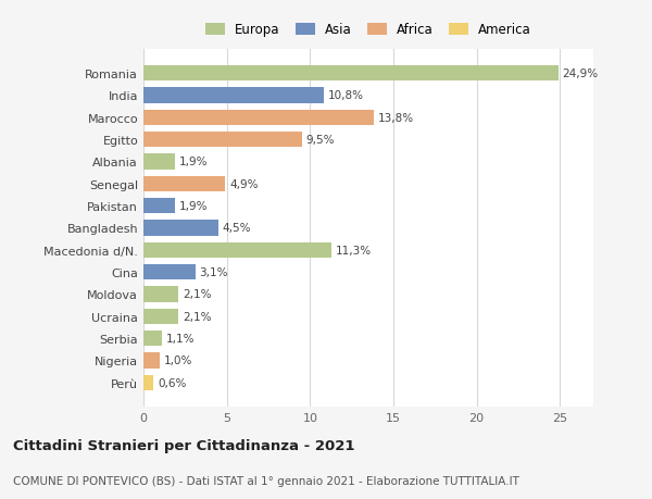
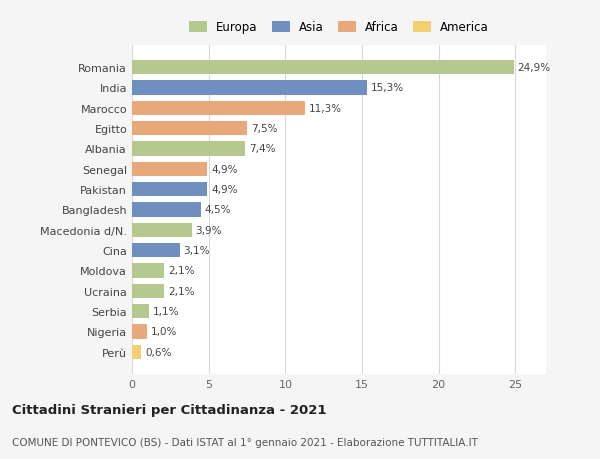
India: 10,8% -> 15,3%
Marocco: 13,8% -> 11,3%
Egitto: 9,5% -> 7,5%
Albania: 1,9% -> 7,4%
Pakistan: 1,9% -> 4,9%
Macedonia d/N.: 11,3% -> 3,9%
